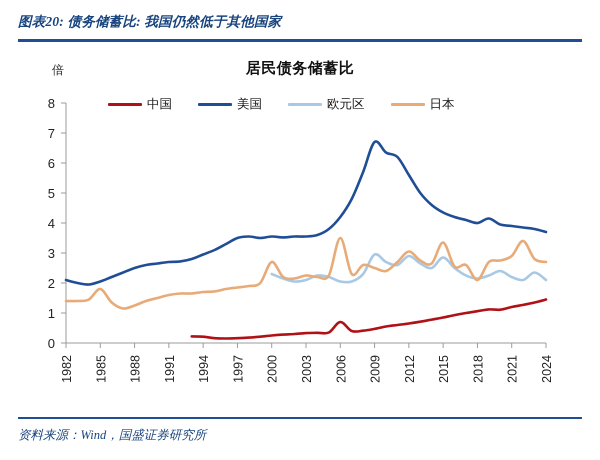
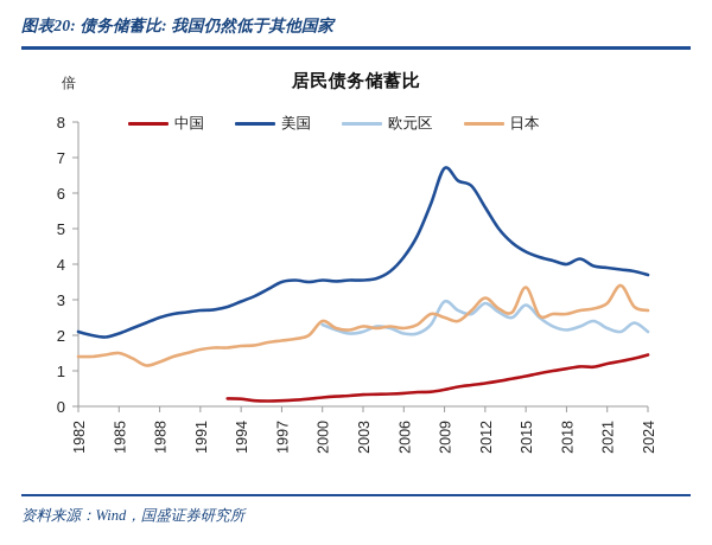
日本/1985: 1.8 -> 1.5
日本/2000: 2.7 -> 2.4
中国/2006: 0.7 -> 0.4
日本/2006: 3.5 -> 2.2
日本/2018: 2.1 -> 2.6
